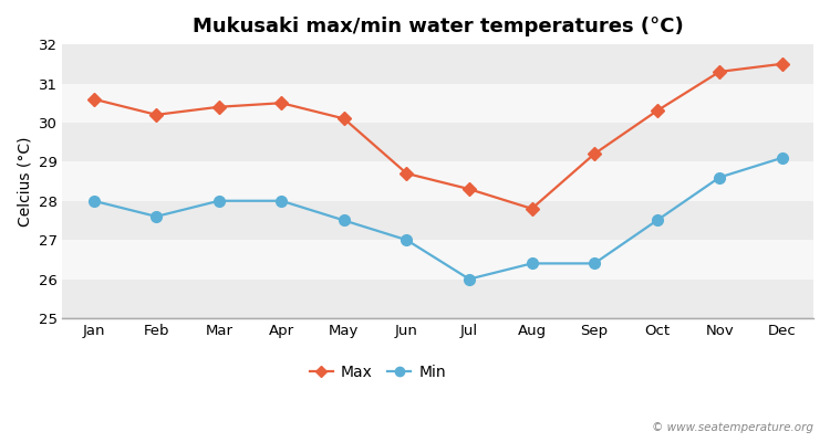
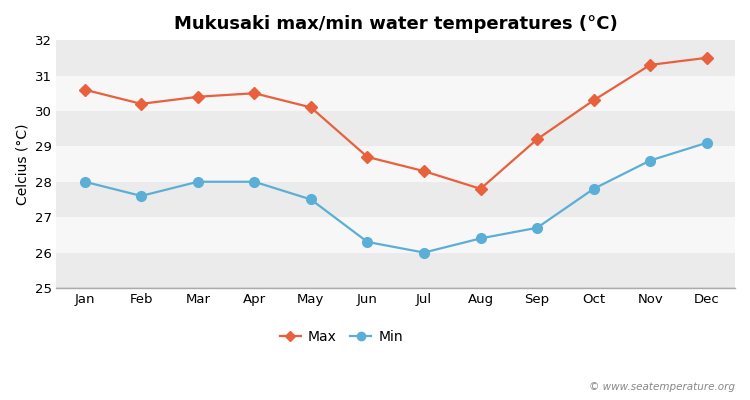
Min/Jun: 27.0 -> 26.3
Min/Sep: 26.4 -> 26.7
Min/Oct: 27.5 -> 27.8
